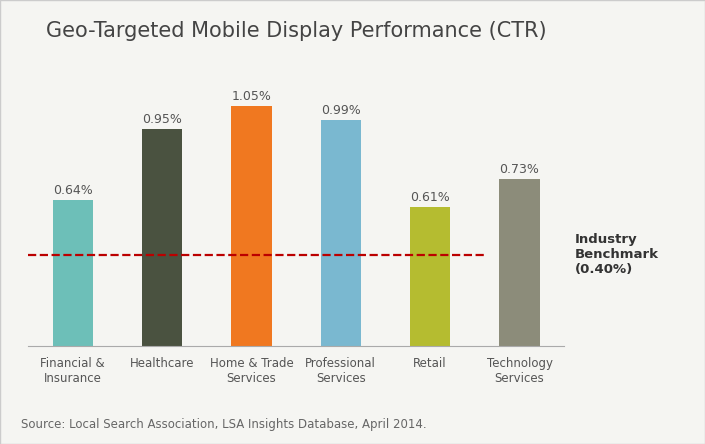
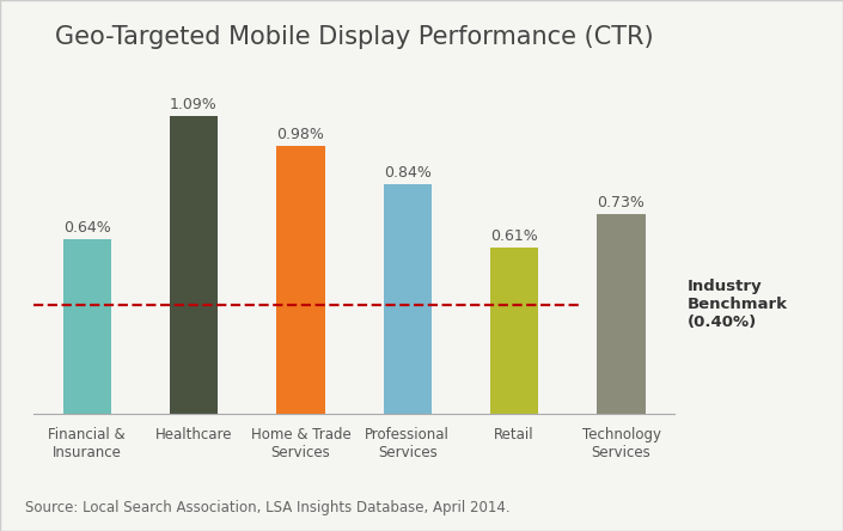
Healthcare: 0.95% -> 1.09%
Home & Trade Services: 1.05% -> 0.98%
Professional Services: 0.99% -> 0.84%
